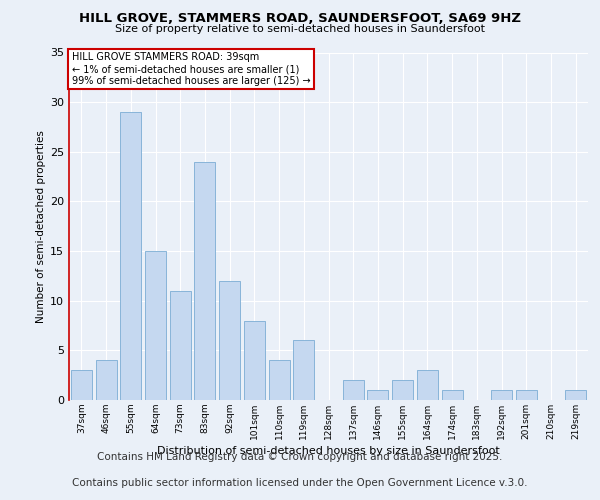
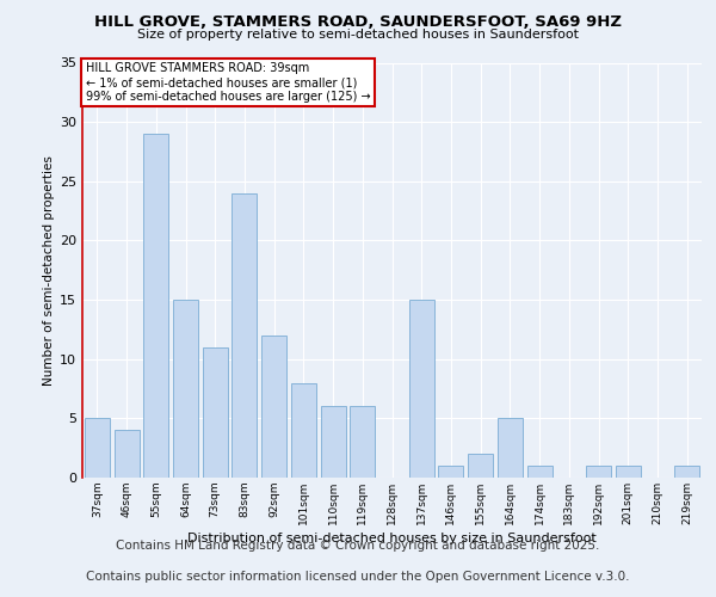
37sqm: 3 -> 5
110sqm: 4 -> 6
137sqm: 2 -> 15
164sqm: 3 -> 5
